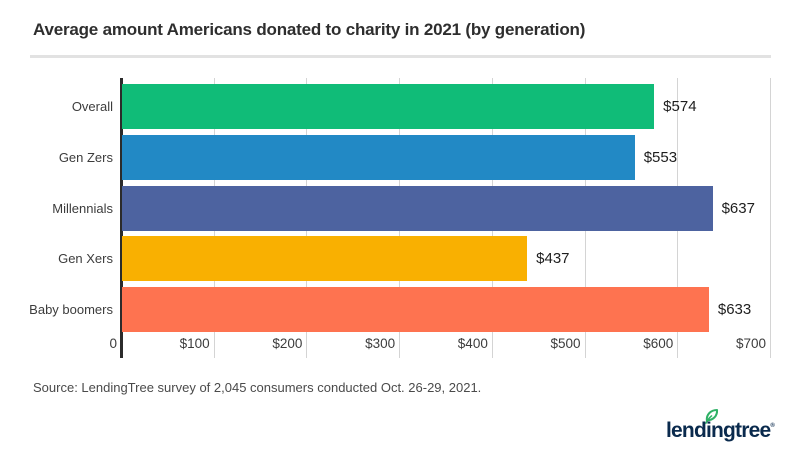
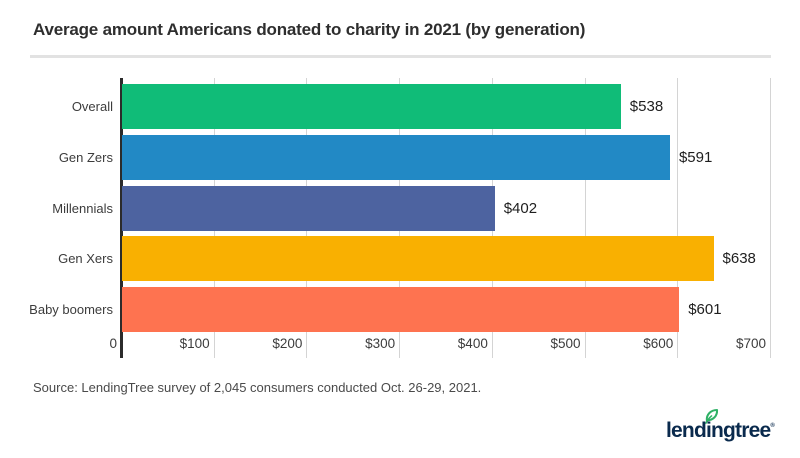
Overall: $574 -> $538
Gen Zers: $553 -> $591
Millennials: $637 -> $402
Gen Xers: $437 -> $638
Baby boomers: $633 -> $601
